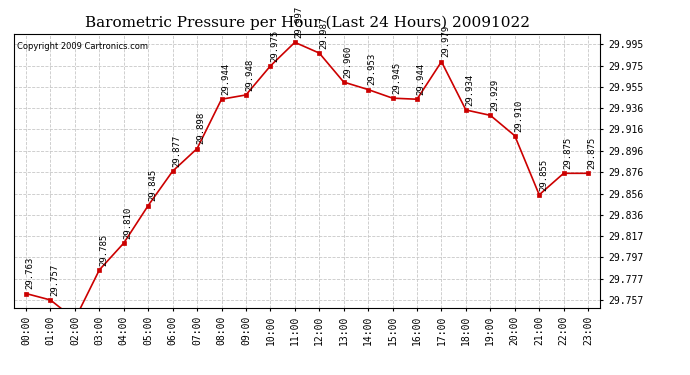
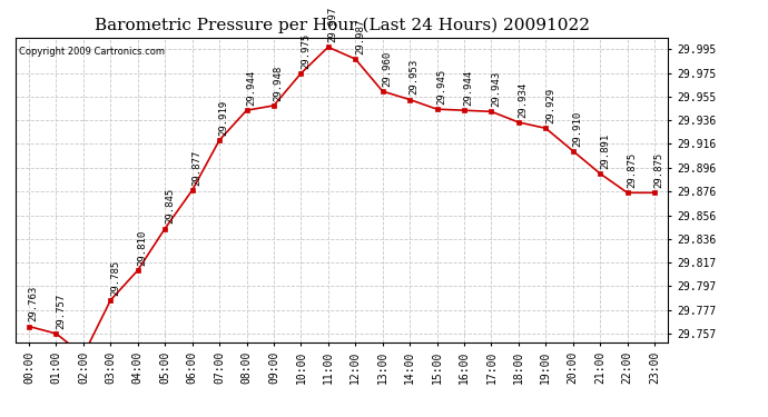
07:00: 29.898 -> 29.919
17:00: 29.979 -> 29.943
21:00: 29.855 -> 29.891
